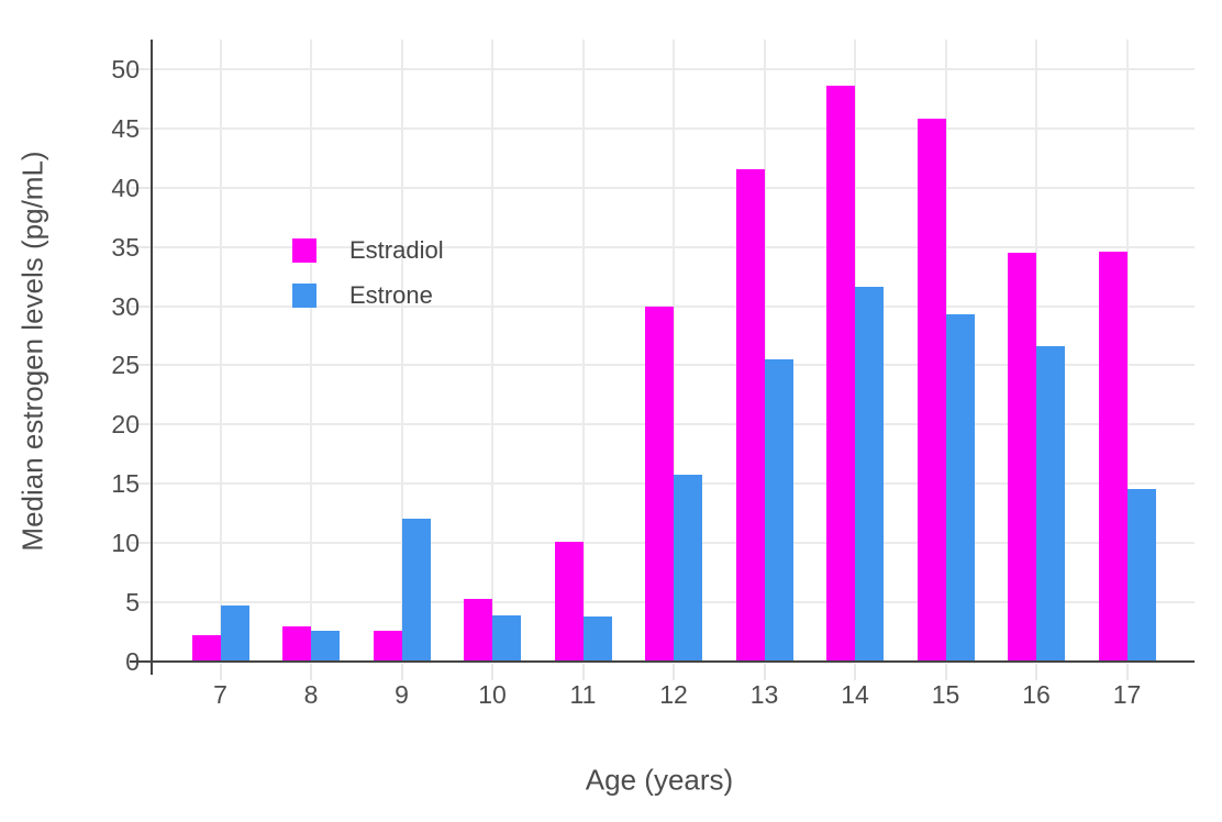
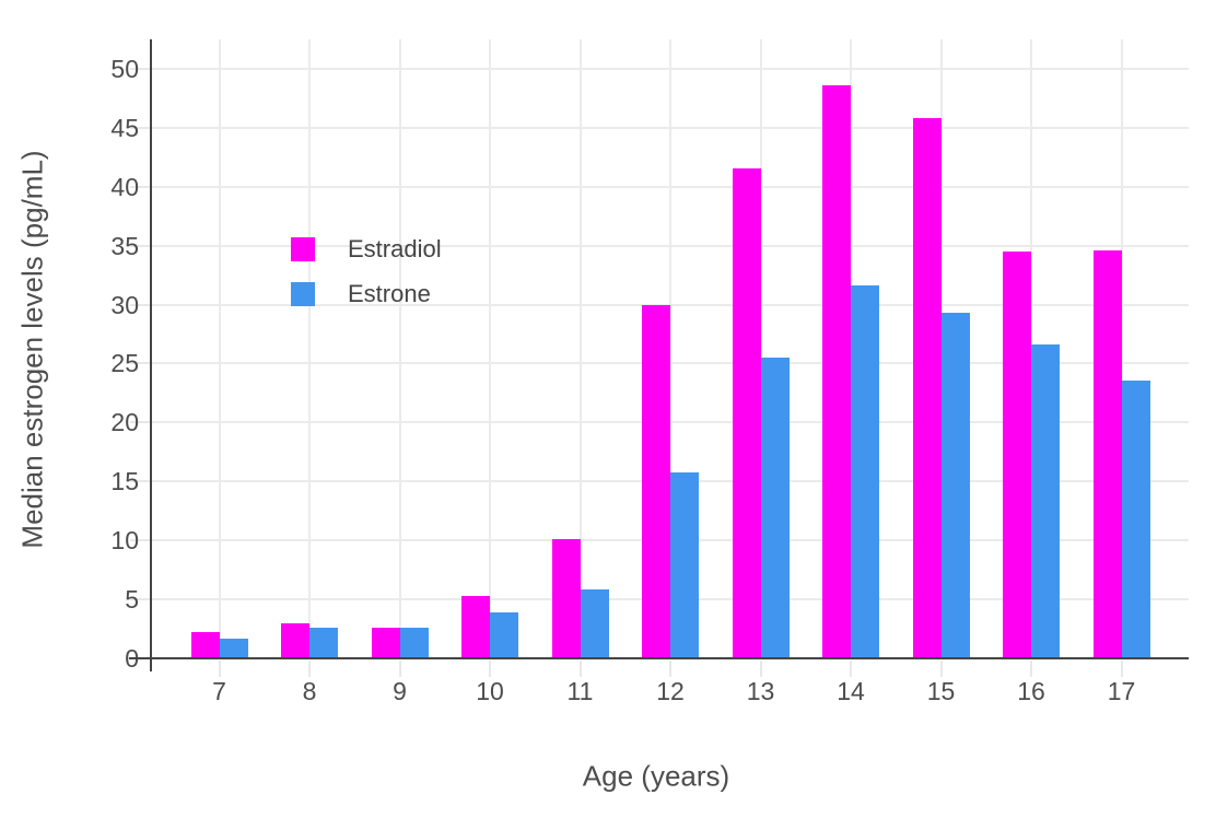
Estrone/7: 4.7 -> 1.7
Estrone/9: 12.1 -> 2.6
Estrone/11: 3.8 -> 5.8
Estrone/17: 14.6 -> 23.6
